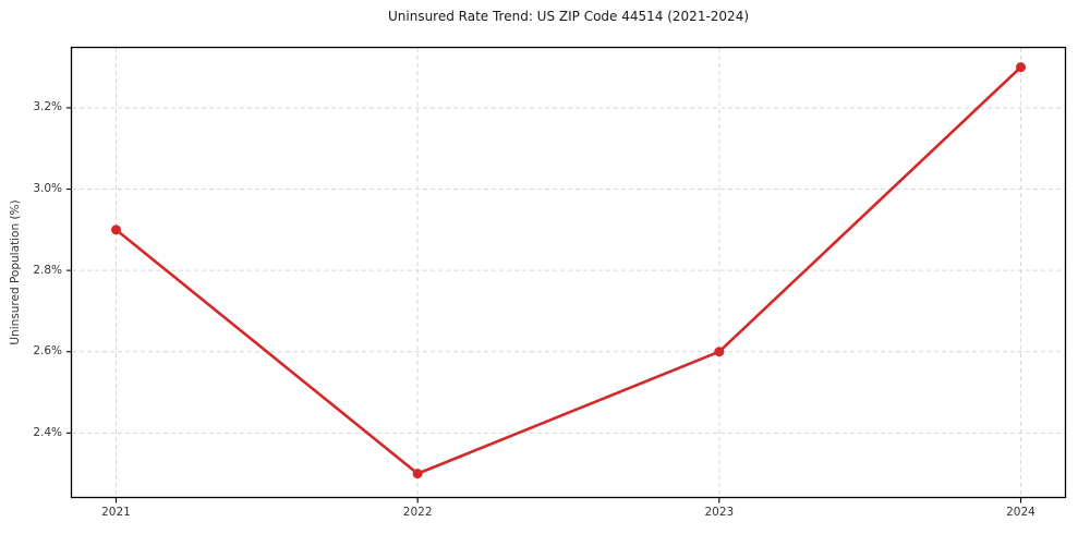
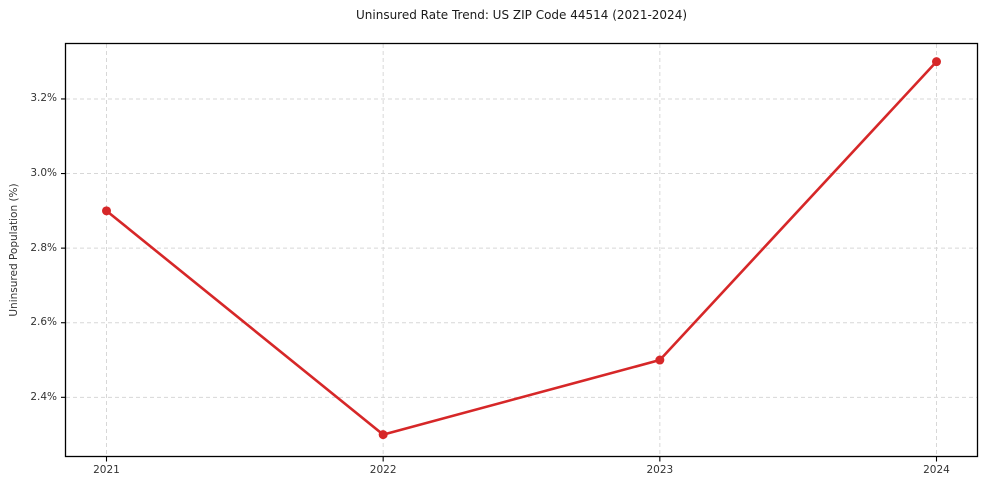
2023: 2.6% -> 2.5%
